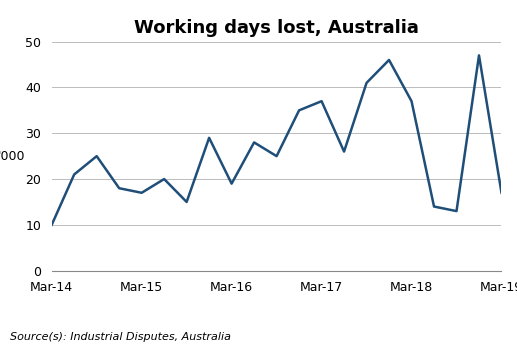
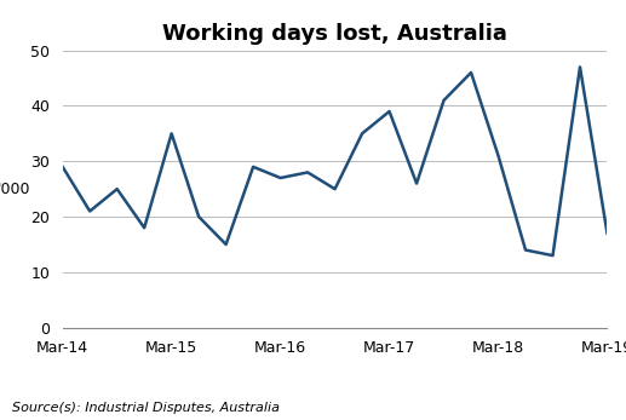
Mar-14: 10 -> 29
Mar-15: 17 -> 35
Mar-16: 19 -> 27
Mar-17: 37 -> 39
Mar-18: 37 -> 31
